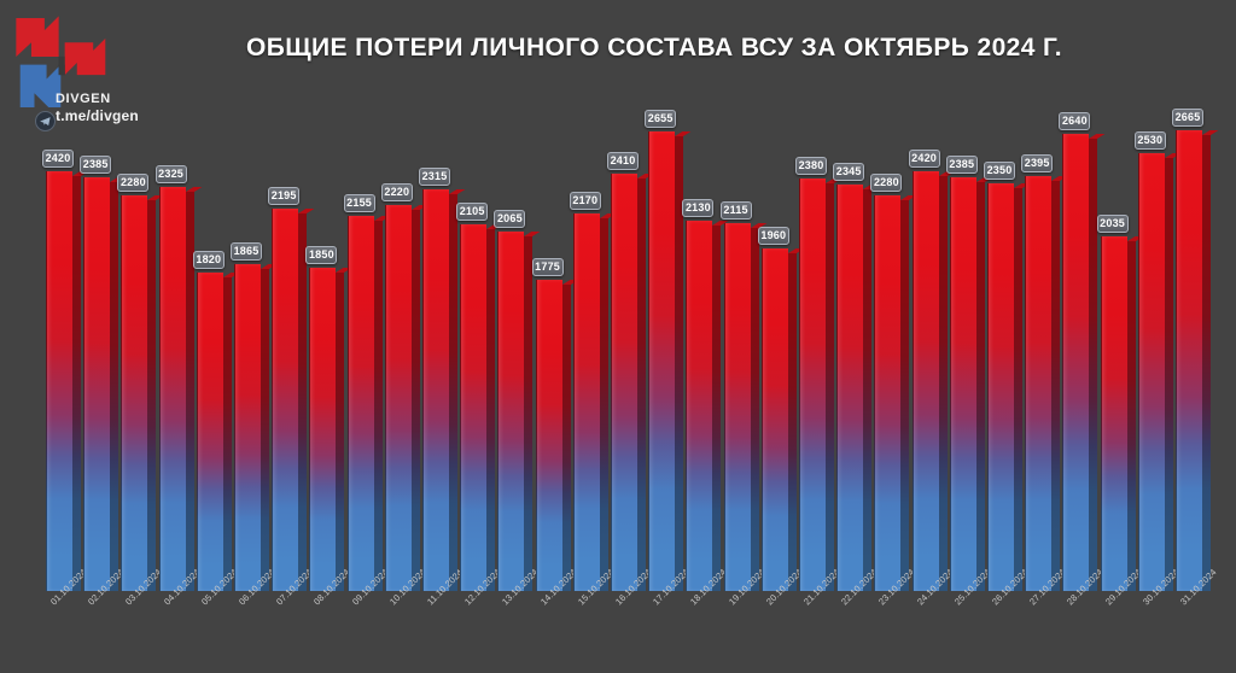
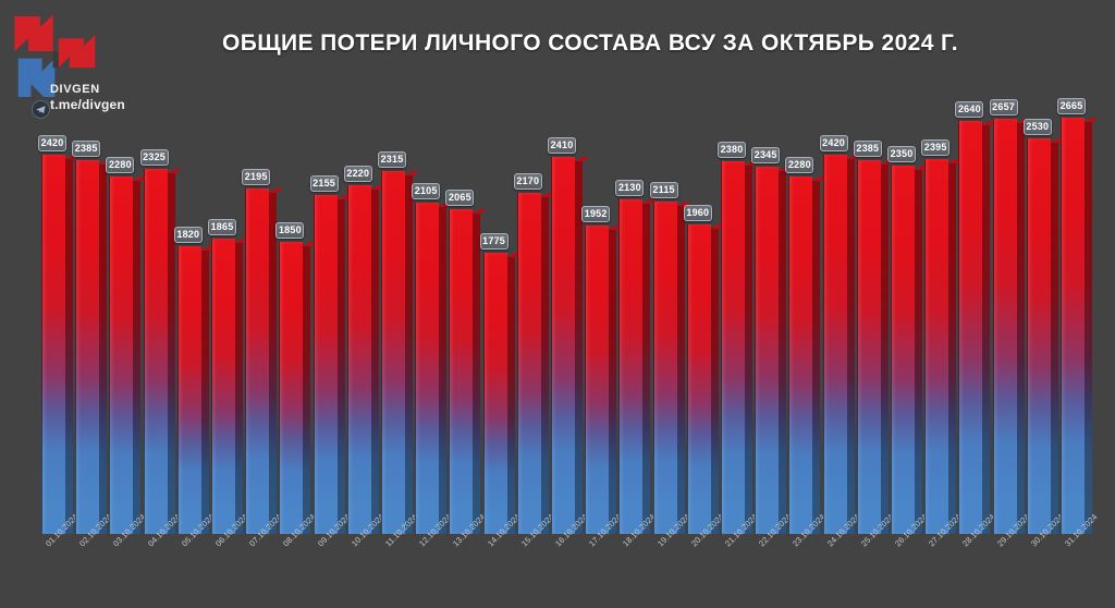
17.10.2024: 2655 -> 1952
29.10.2024: 2035 -> 2657
